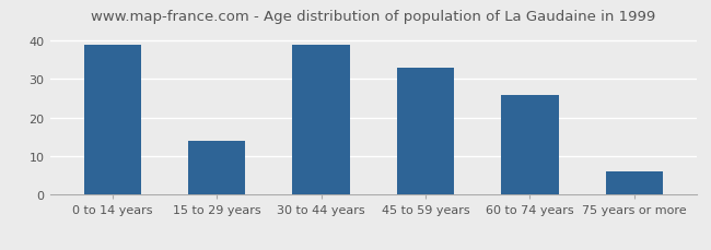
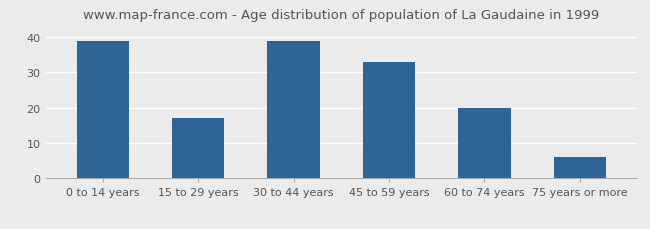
15 to 29 years: 14 -> 17
60 to 74 years: 26 -> 20
